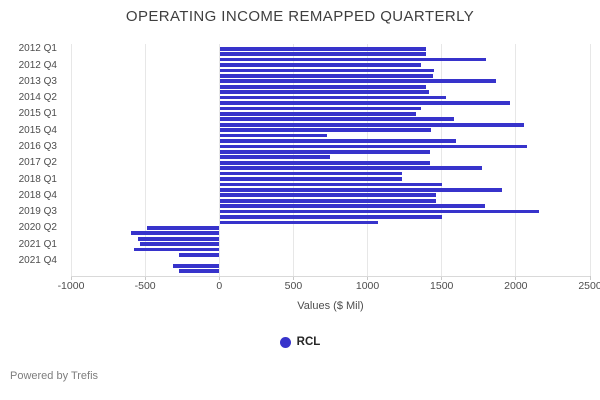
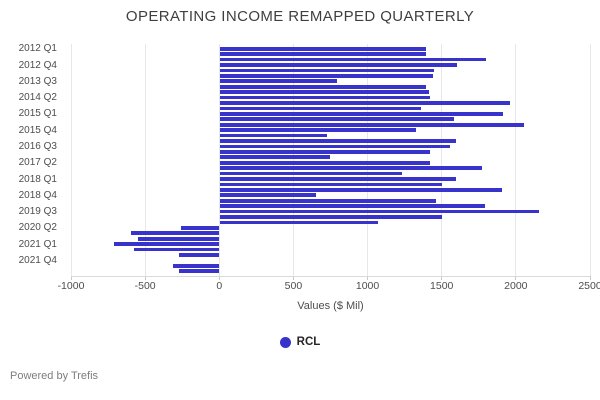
2012 Q4: 1360 -> 1600
2013 Q3: 1860 -> 790
2014 Q2: 1520 -> 1420
2015 Q1: 1320 -> 1910
2015 Q4: 1420 -> 1320
2016 Q3: 2070 -> 1550
2018 Q1: 1230 -> 1590
2018 Q4: 1460 -> 650
2020 Q2: -490 -> -260
2021 Q1: -540 -> -710
